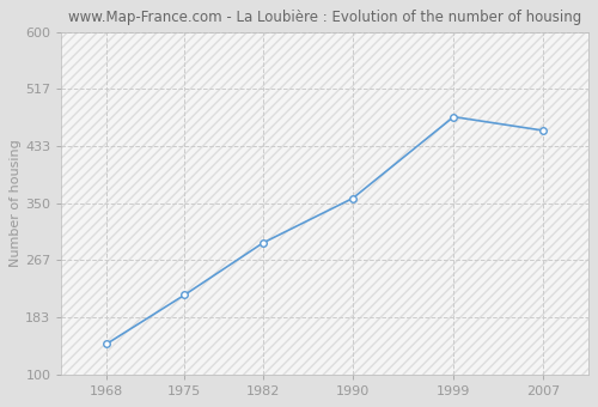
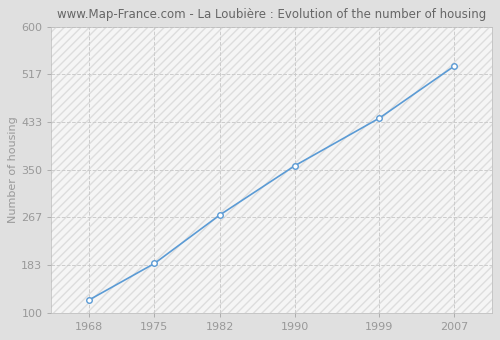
1968: 144 -> 122
1975: 216 -> 186
1982: 292 -> 271
1999: 476 -> 440
2007: 456 -> 531
